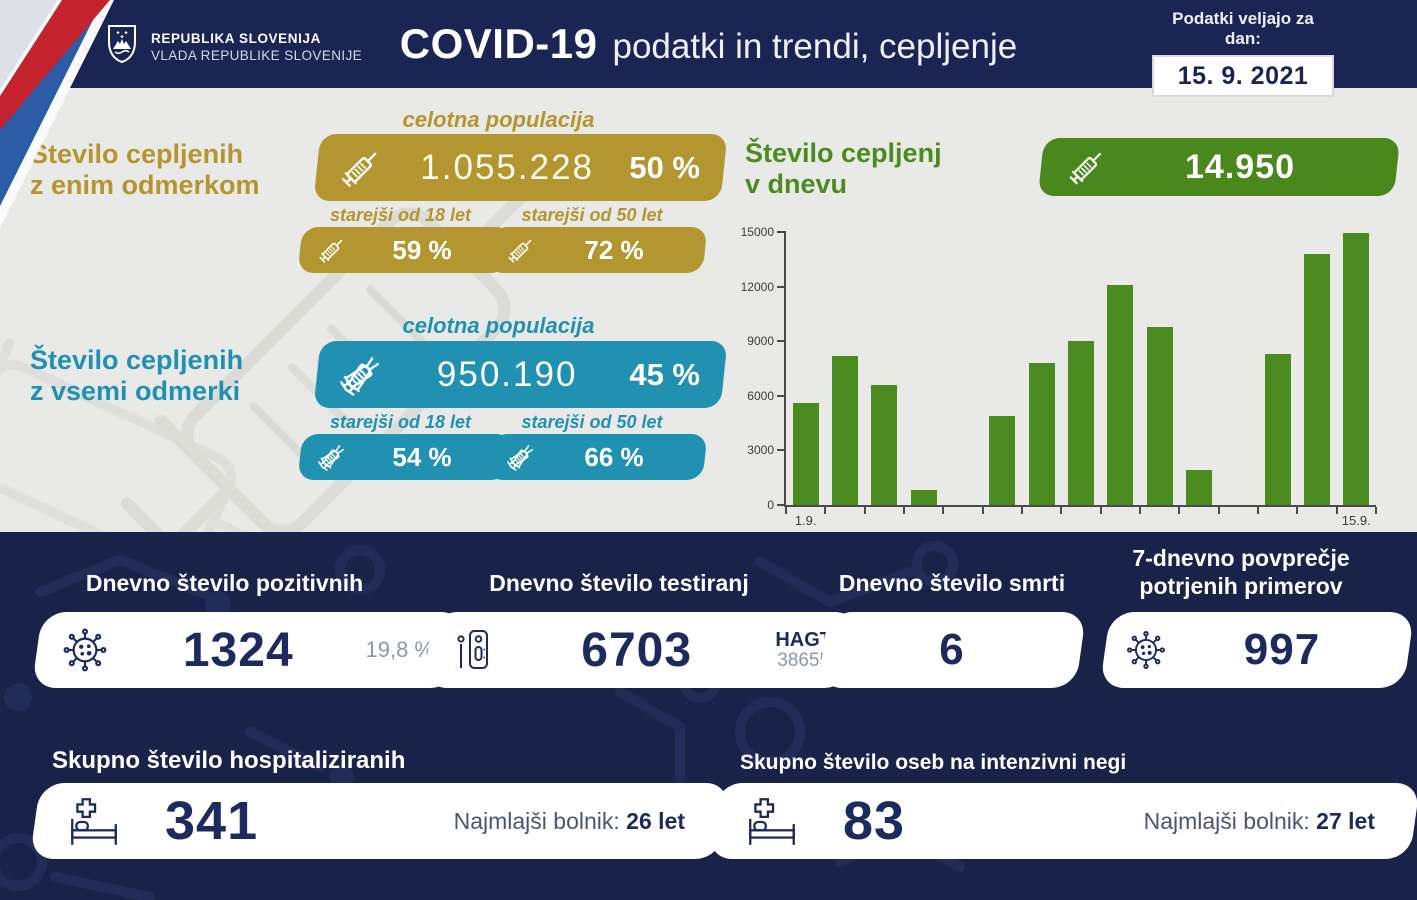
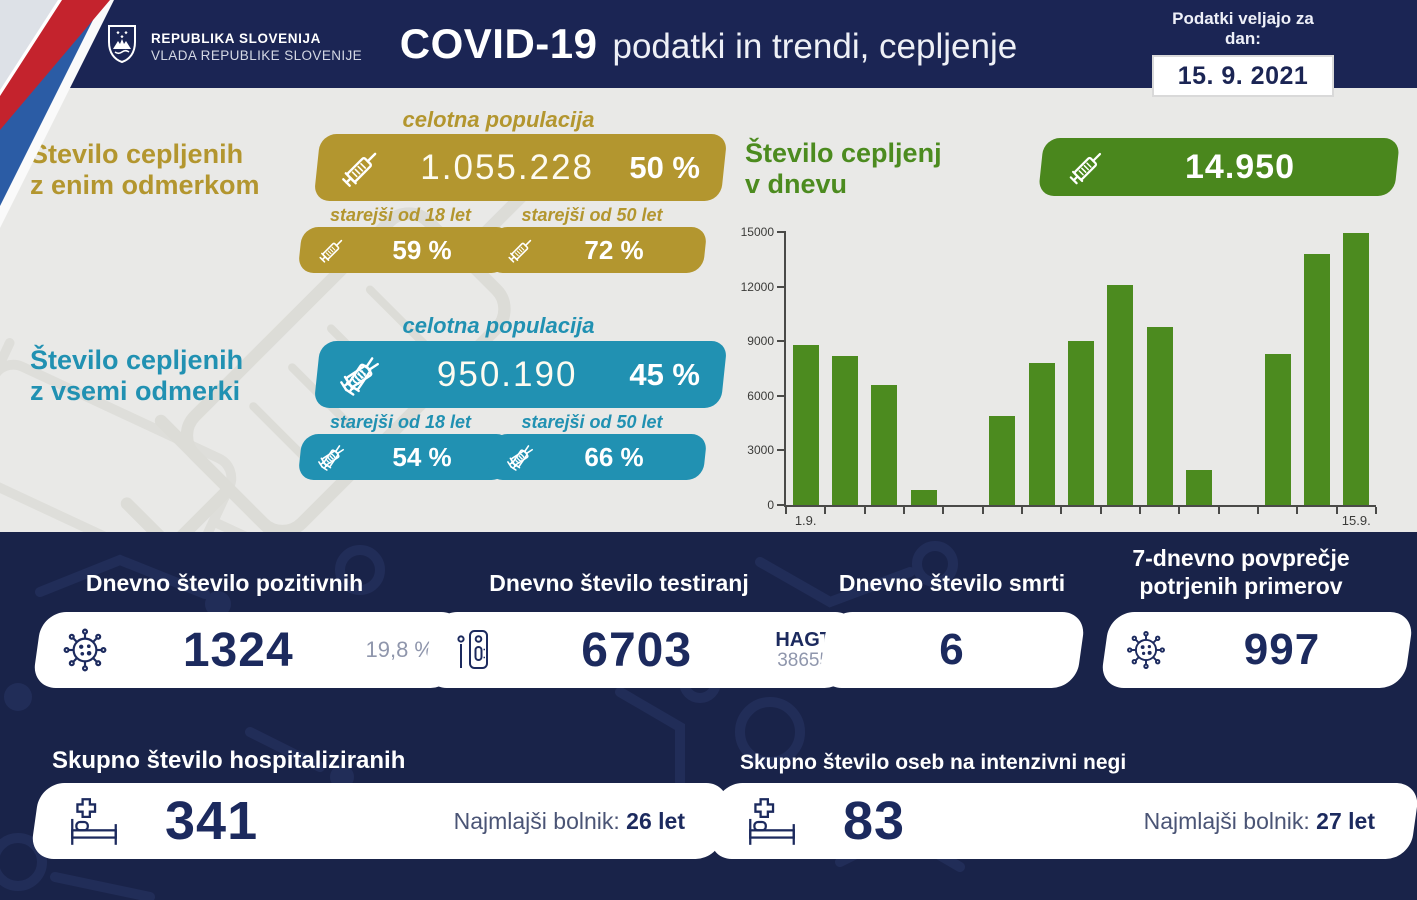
1.9.: 5600 -> 8800
